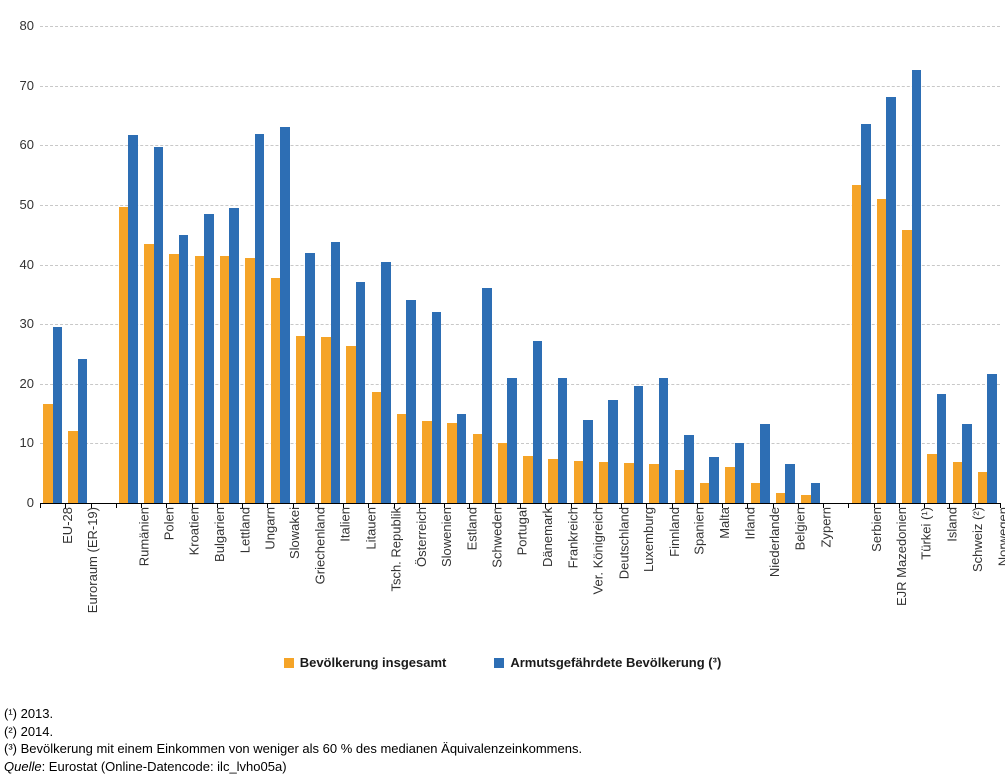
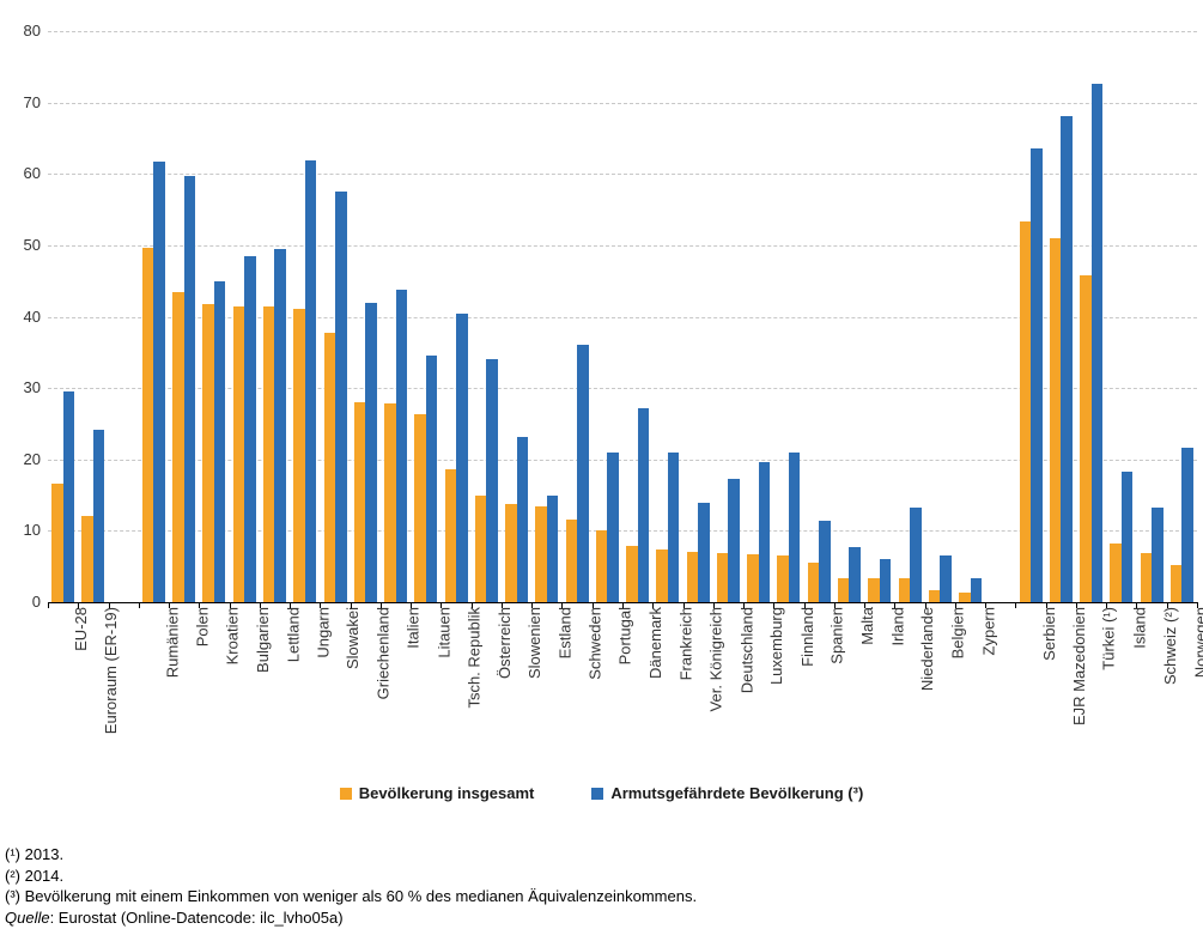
Armutsgefährdete Bevölkerung (³)/Slowakei: 63 -> 58
Armutsgefährdete Bevölkerung (³)/Litauen: 37 -> 35
Armutsgefährdete Bevölkerung (³)/Slowenien: 32 -> 23
Bevölkerung insgesamt/Irland: 6 -> 3
Armutsgefährdete Bevölkerung (³)/Irland: 10 -> 6
